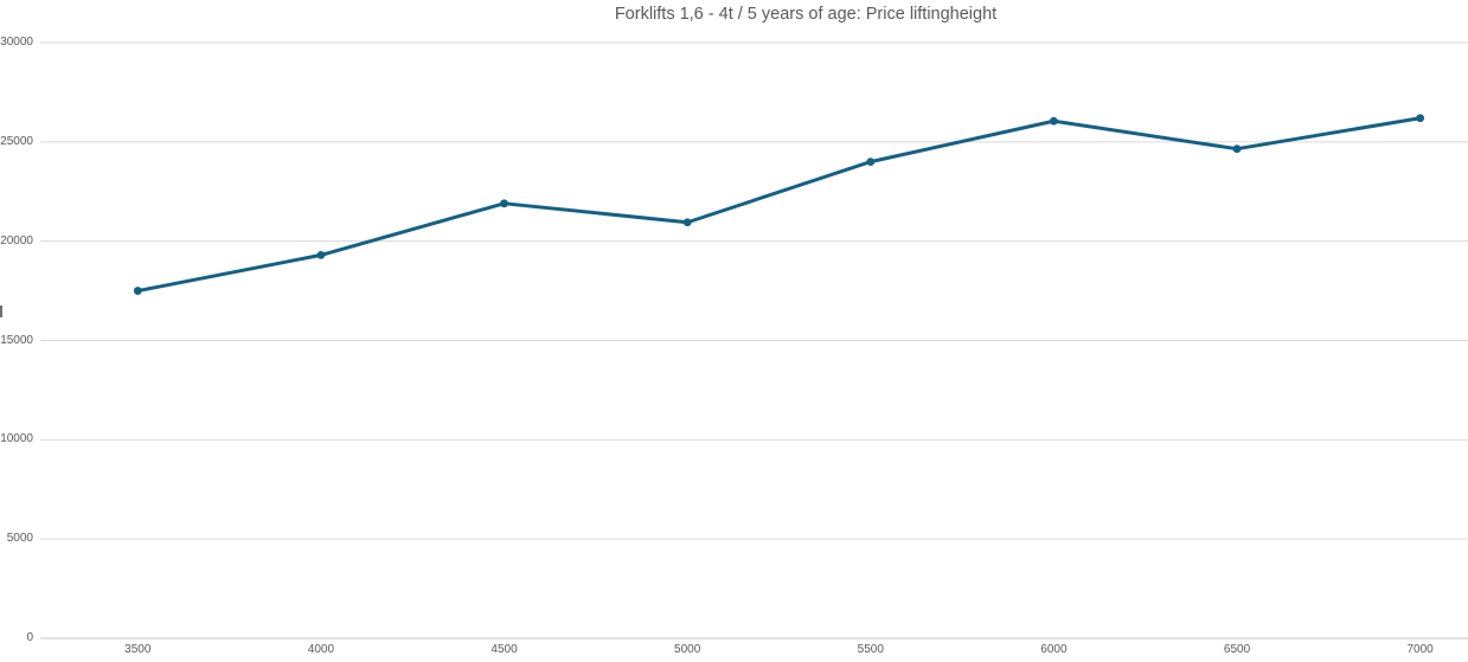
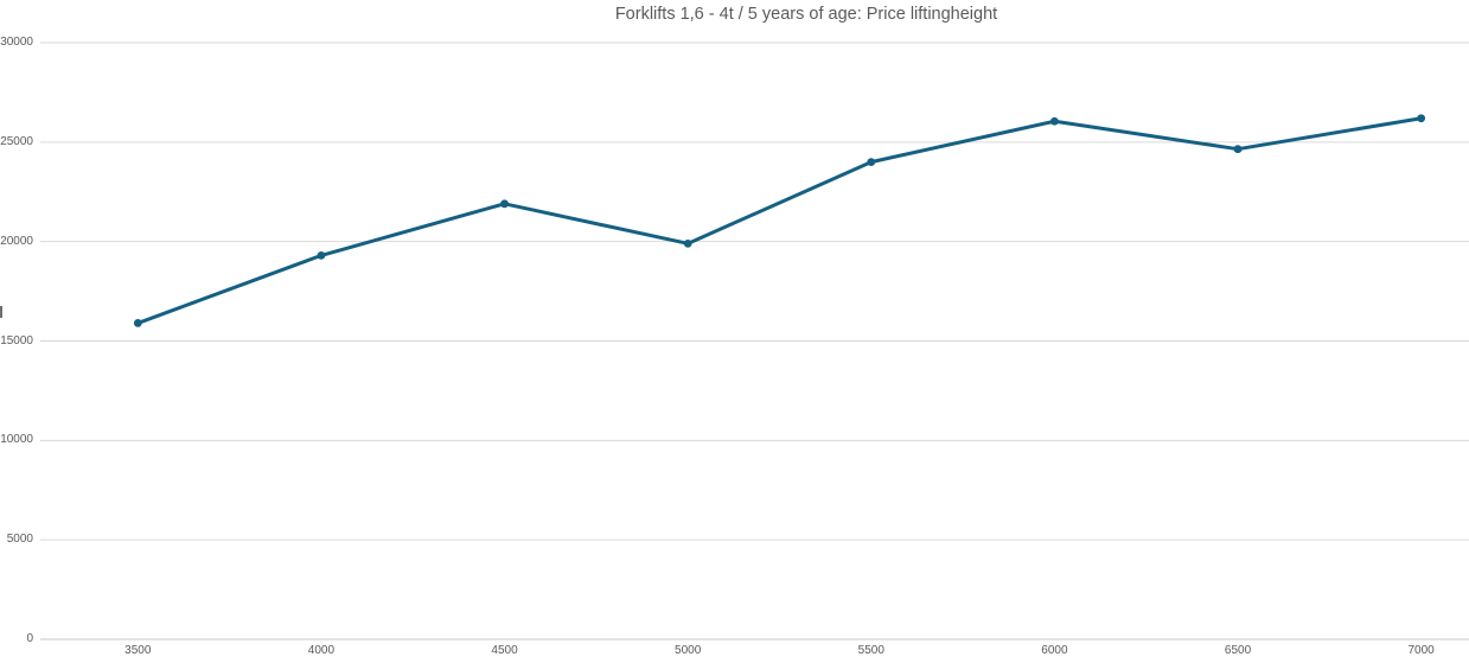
3500: 17500 -> 15900
5000: 21000 -> 19900
